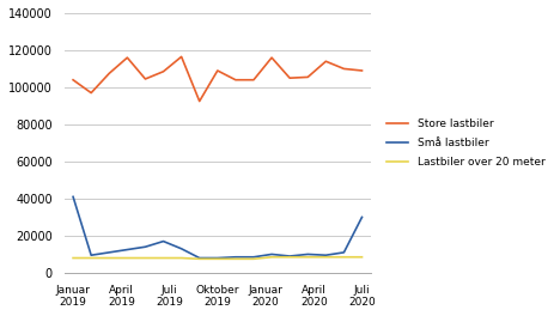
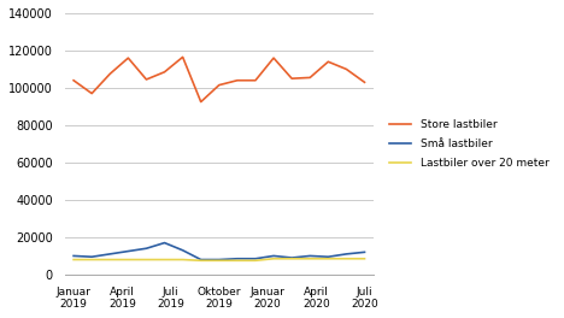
Små lastbiler/Januar 2019: 41000 -> 10000
Store lastbiler/Oktober 2019: 109000 -> 102000
Store lastbiler/Juli 2020: 109000 -> 103000
Små lastbiler/Juli 2020: 30000 -> 12000
